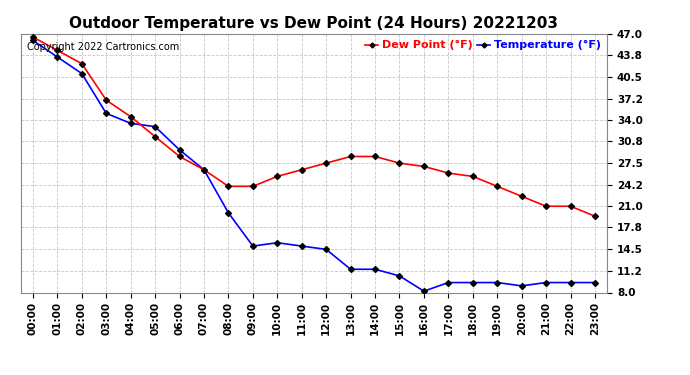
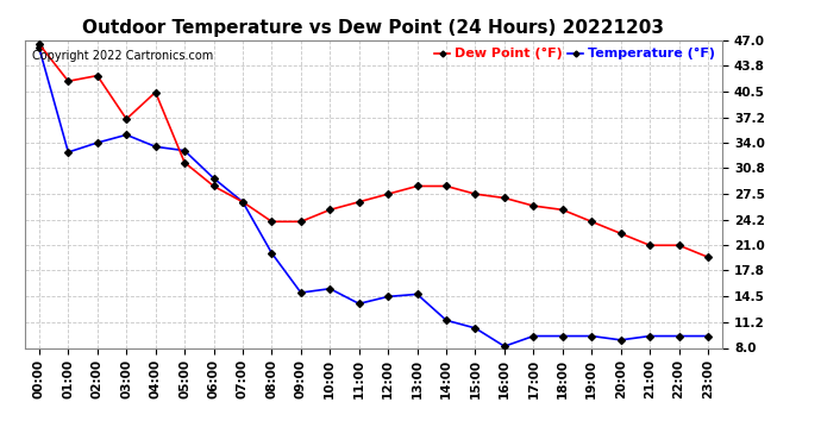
Temperature (°F)/01:00: 43.5 -> 32.8
Dew Point (°F)/01:00: 44.5 -> 41.8
Temperature (°F)/02:00: 41.0 -> 34.0
Dew Point (°F)/04:00: 34.5 -> 40.4
Temperature (°F)/11:00: 15.0 -> 13.6
Temperature (°F)/13:00: 11.5 -> 14.8
